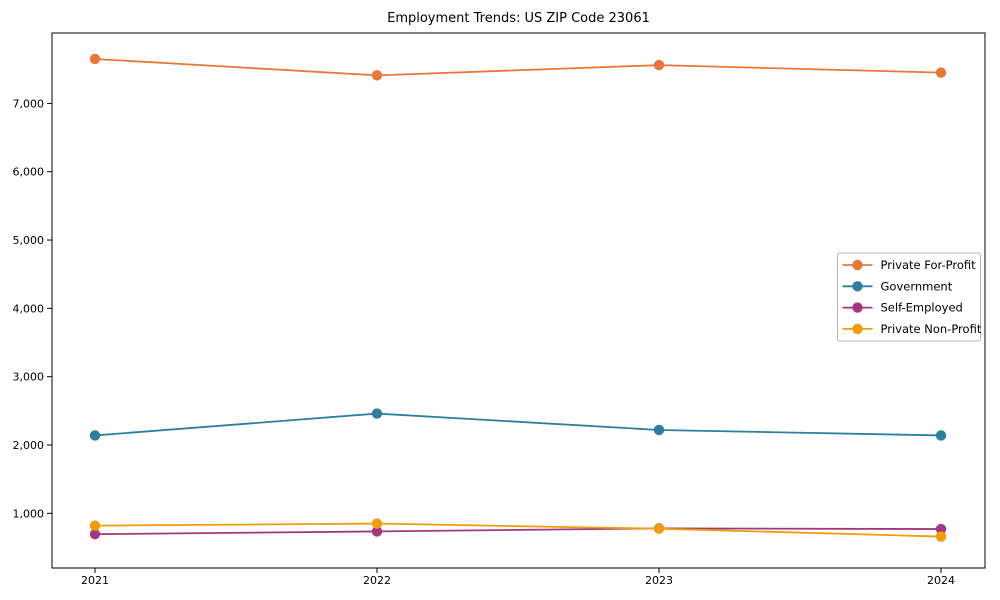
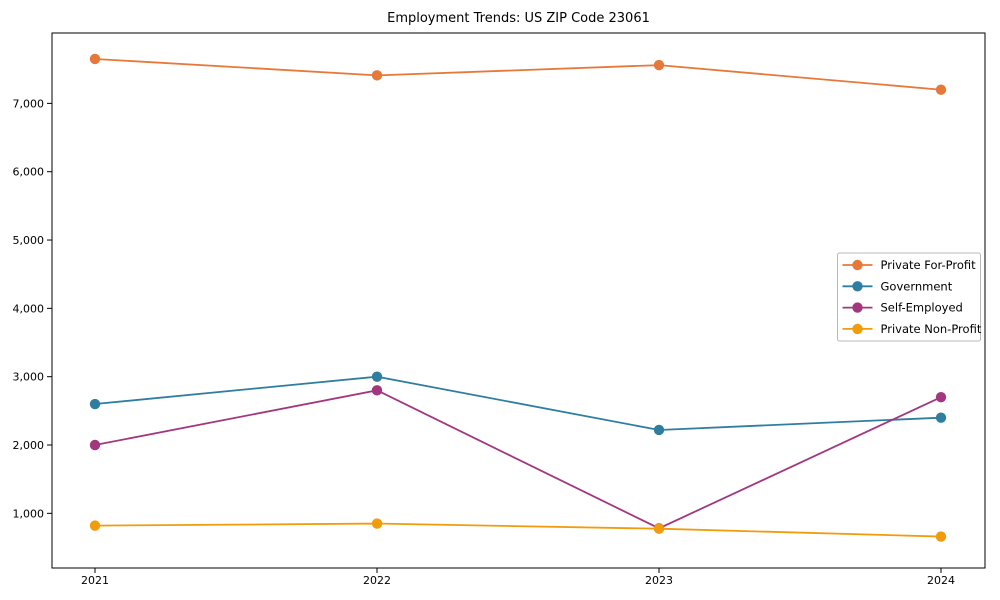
Government/2021: 2100 -> 2600
Self-Employed/2021: 700 -> 2000
Government/2022: 2500 -> 3000
Self-Employed/2022: 700 -> 2800
Private For-Profit/2024: 7400 -> 7200
Government/2024: 2100 -> 2400
Self-Employed/2024: 800 -> 2700
